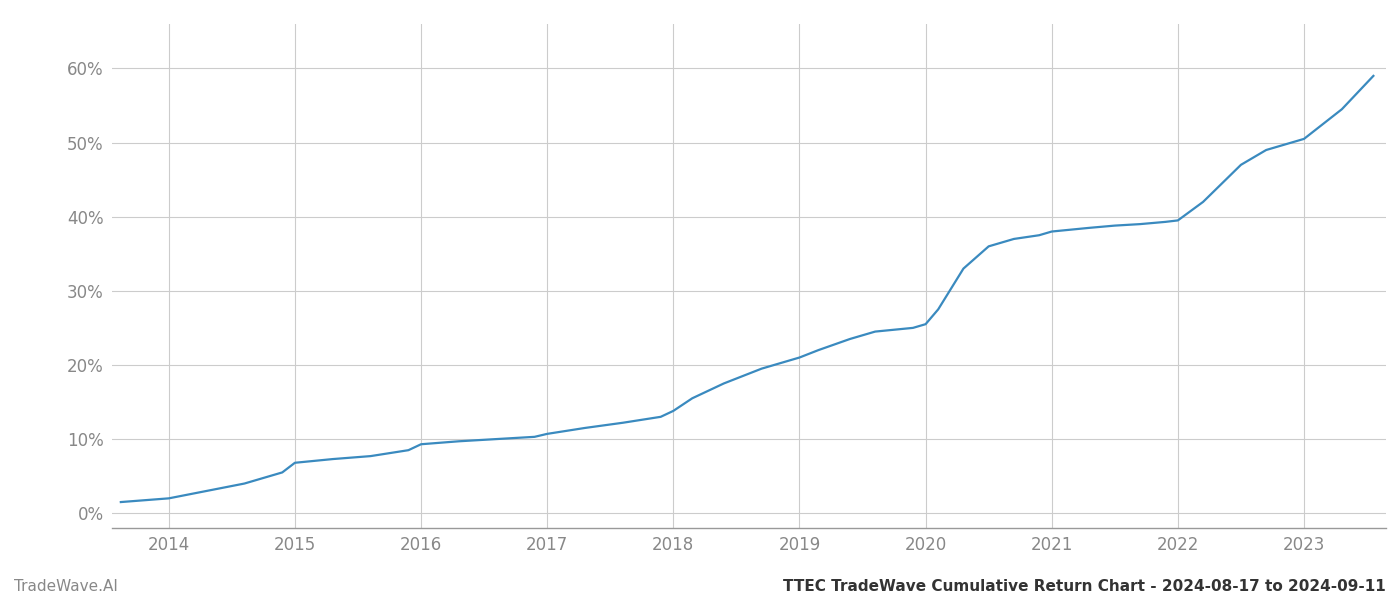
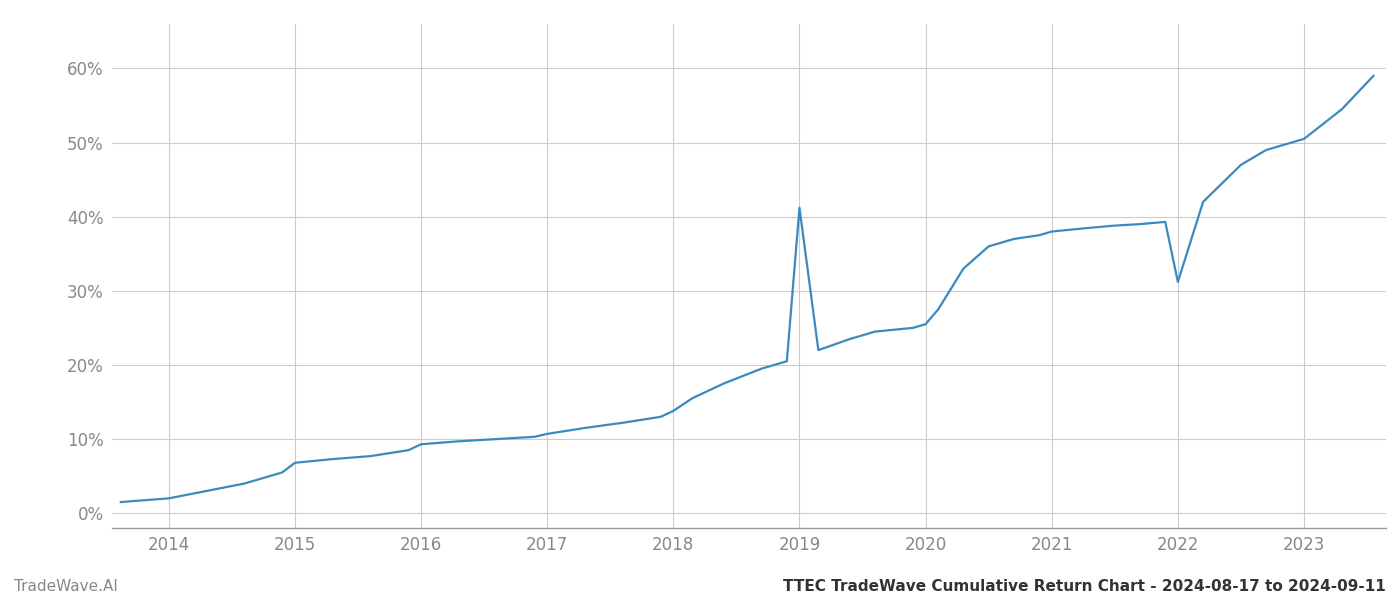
2019: 21.0% -> 41.2%
2022: 39.5% -> 31.2%
